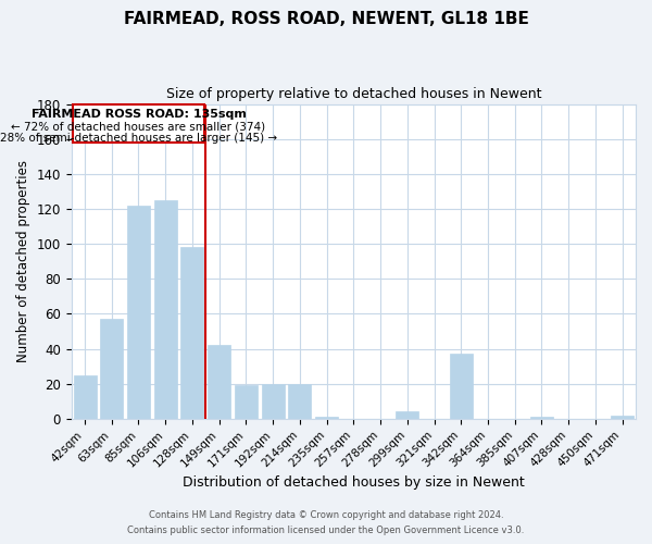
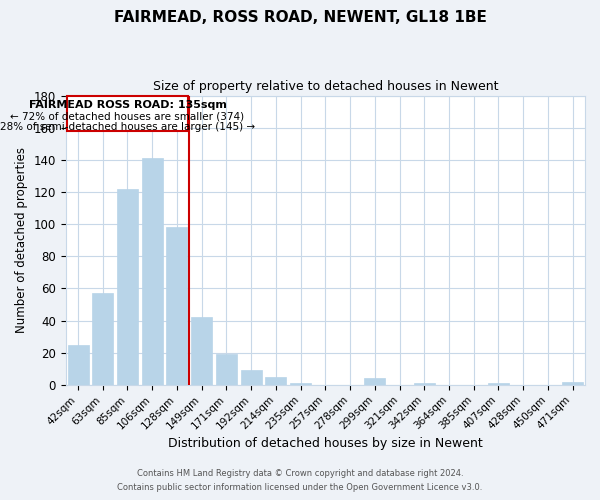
106sqm: 125 -> 141
192sqm: 20 -> 9
214sqm: 20 -> 5
342sqm: 37 -> 1
